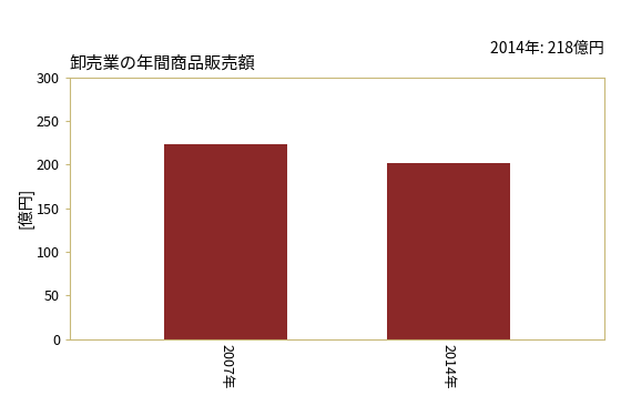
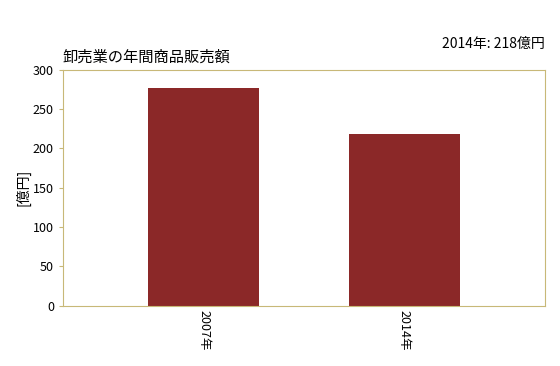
2007年: 224 -> 277
2014年: 202 -> 218
